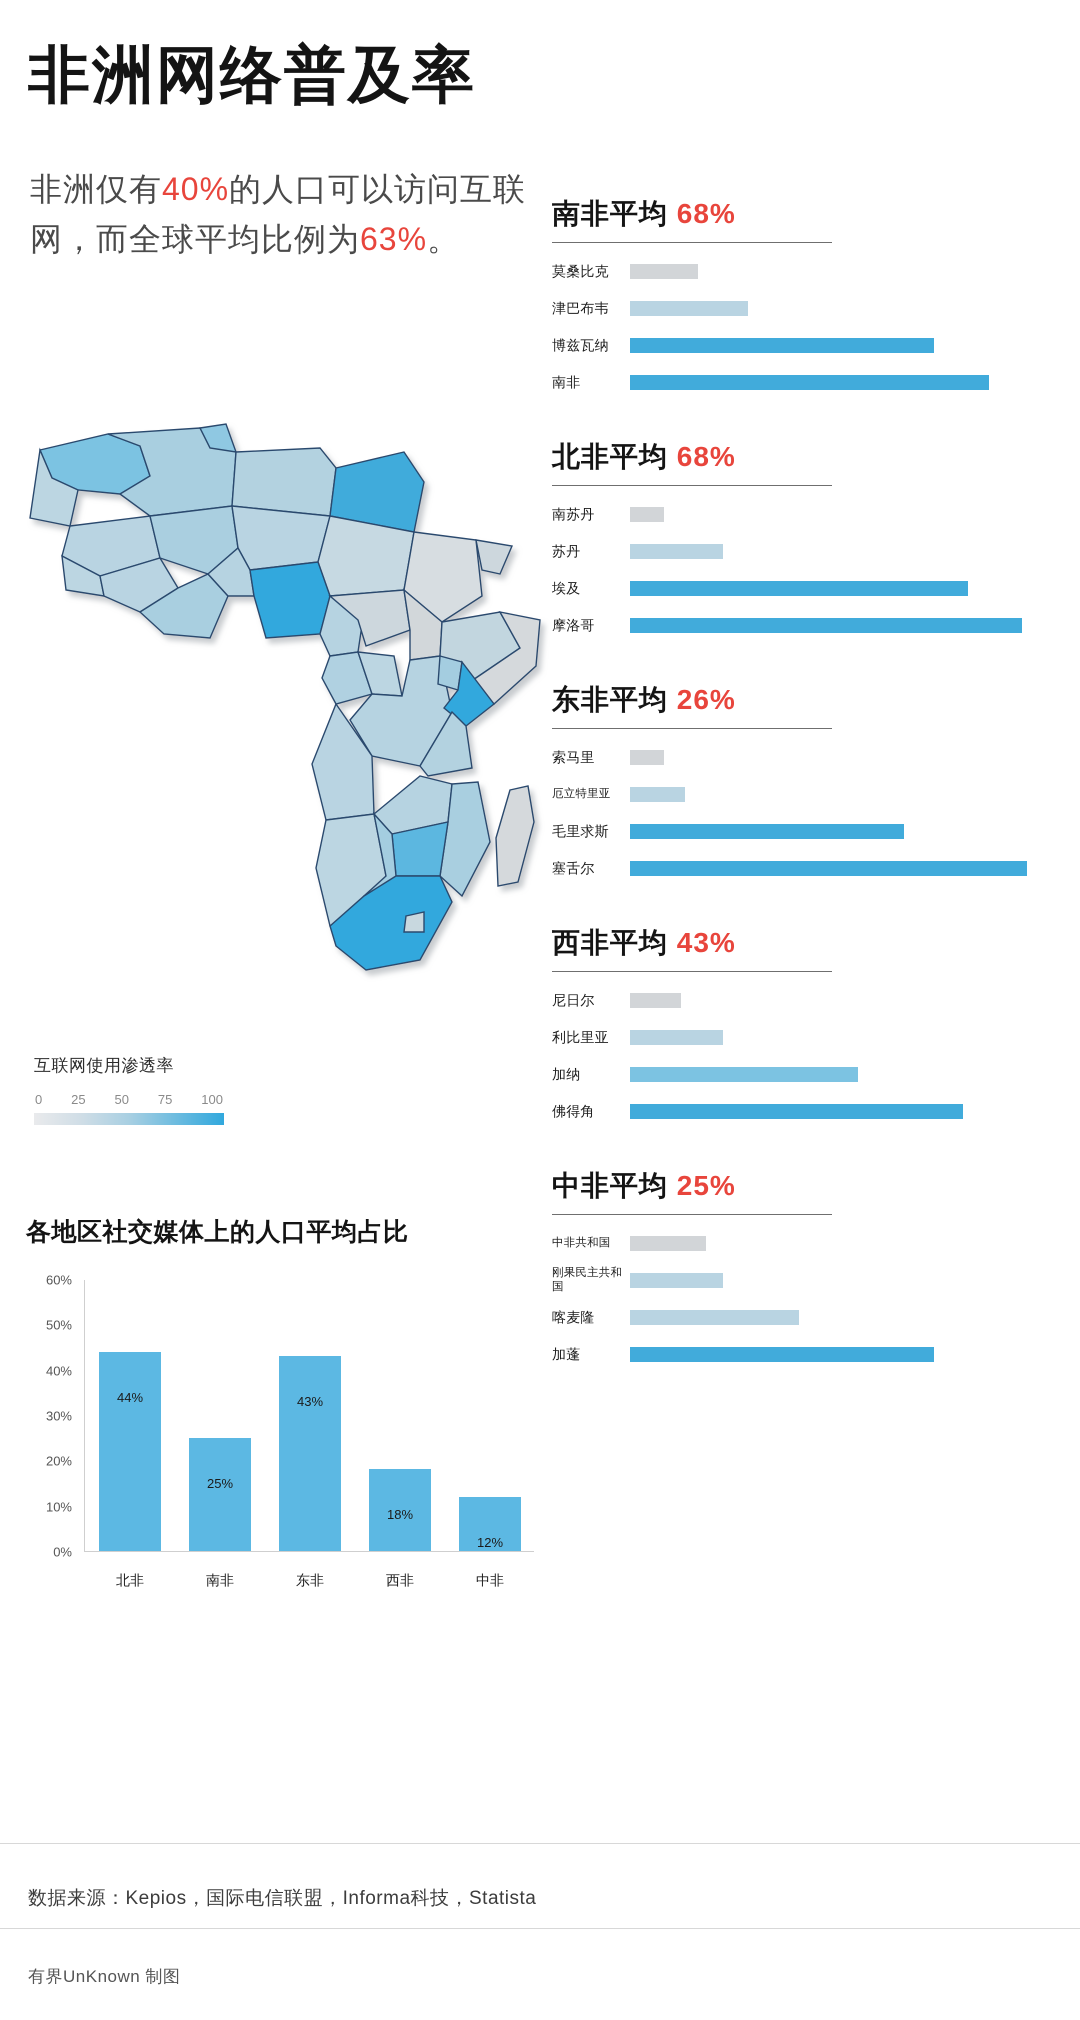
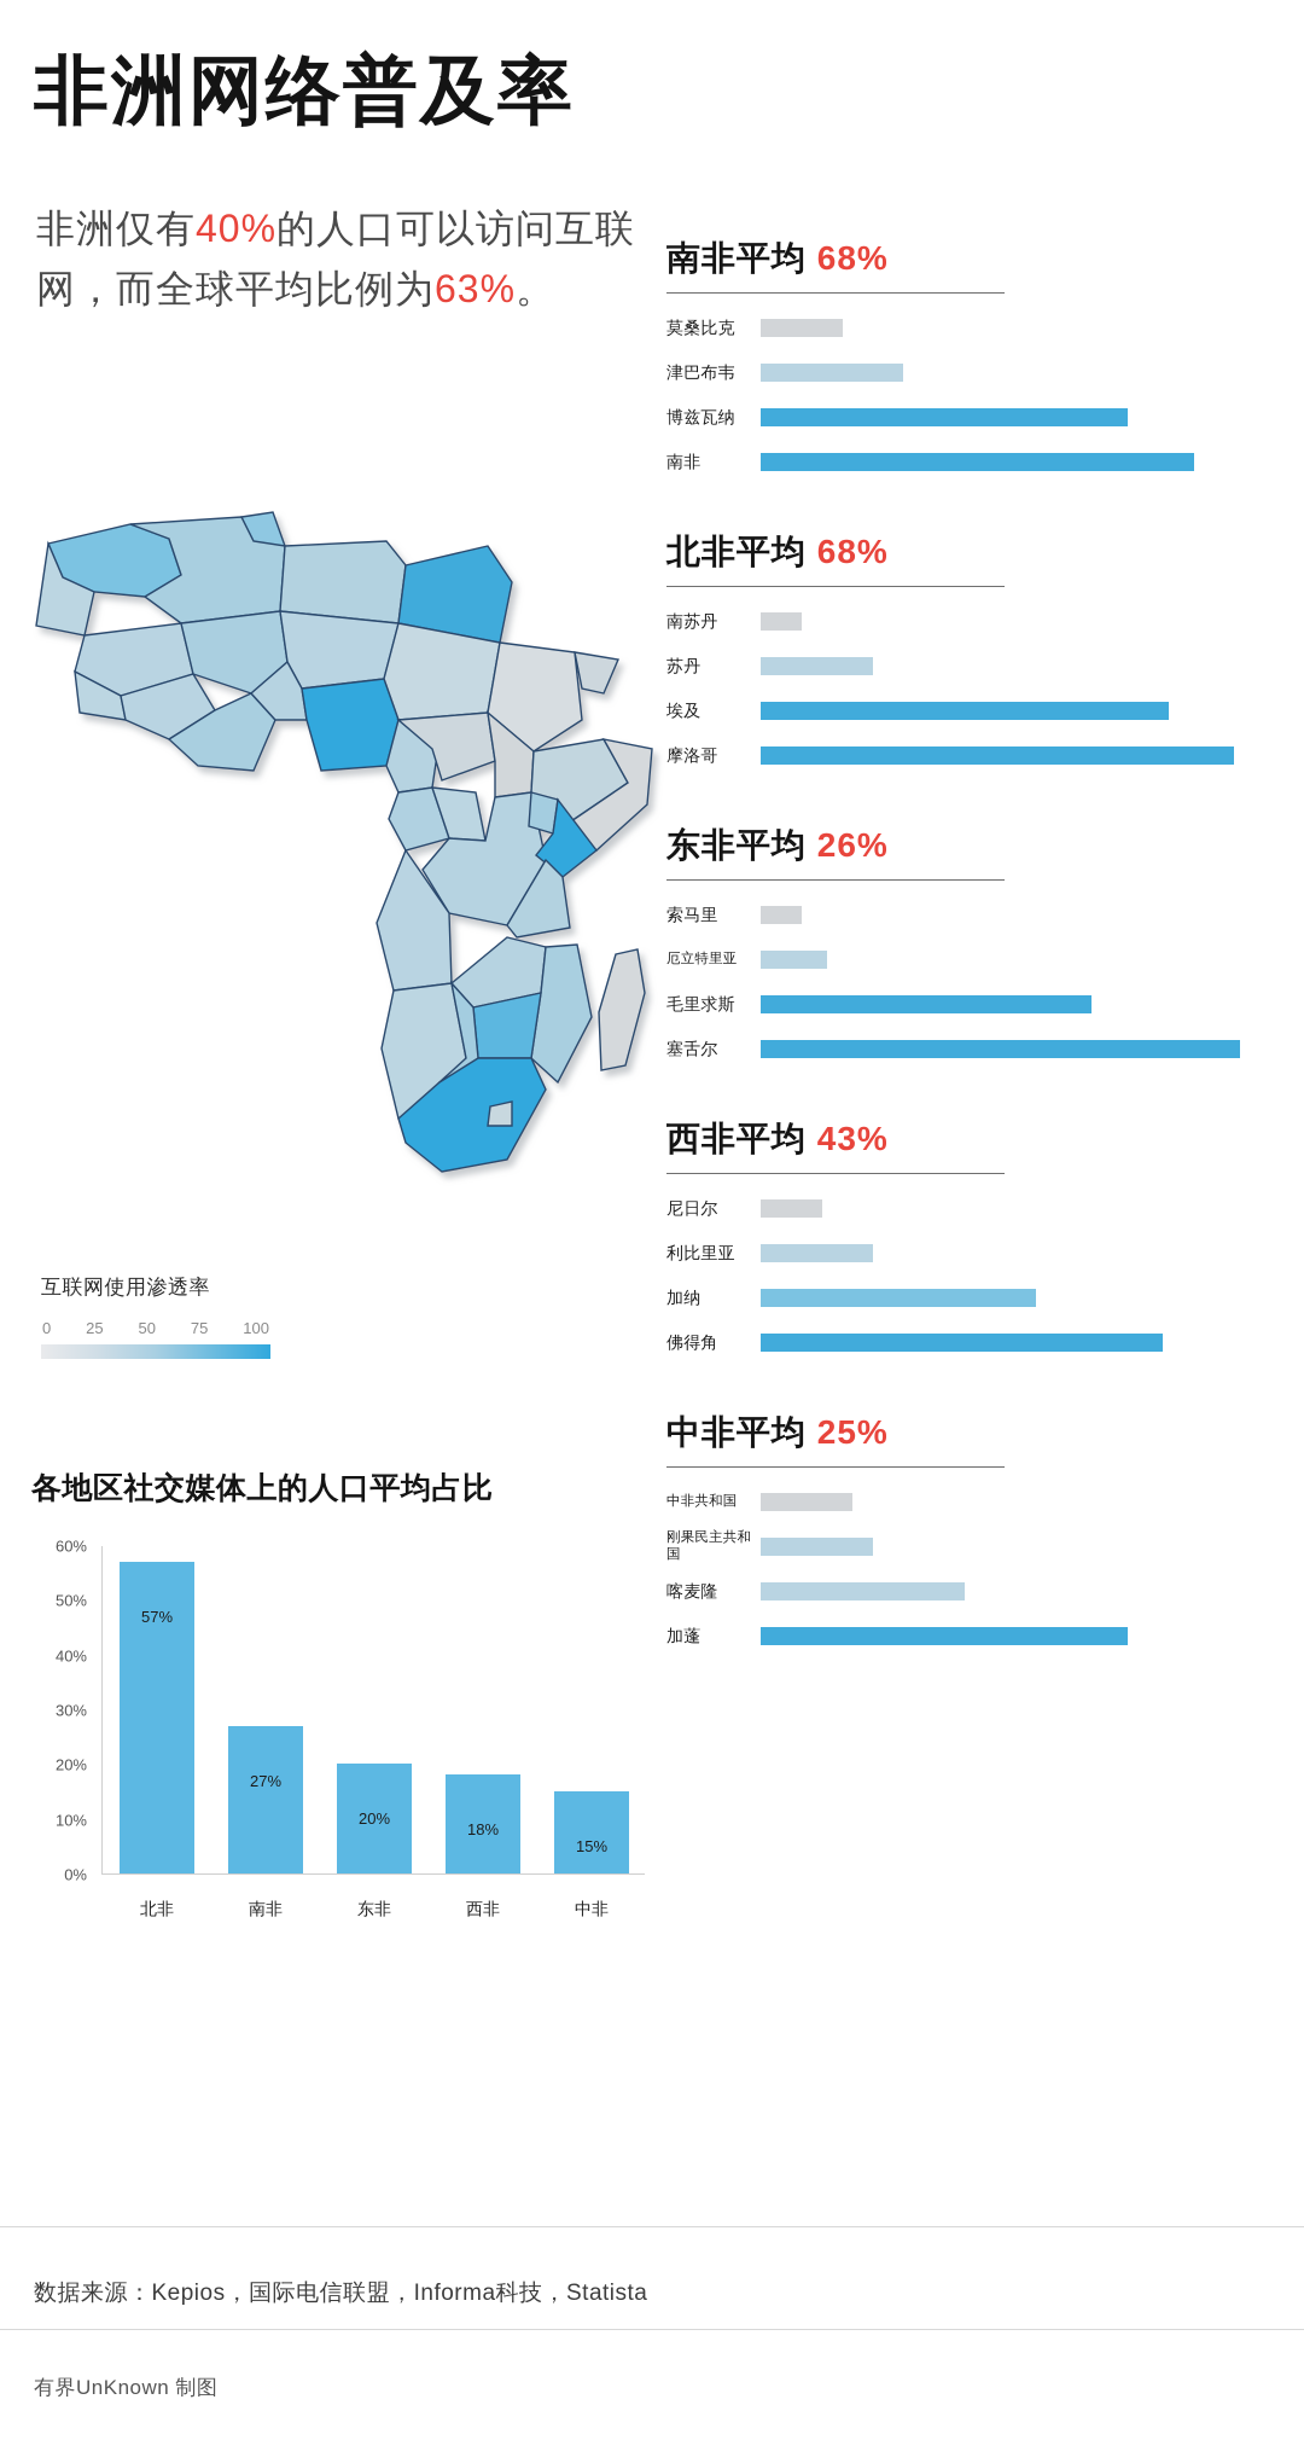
北非: 44% -> 57%
南非: 25% -> 27%
东非: 43% -> 20%
中非: 12% -> 15%
